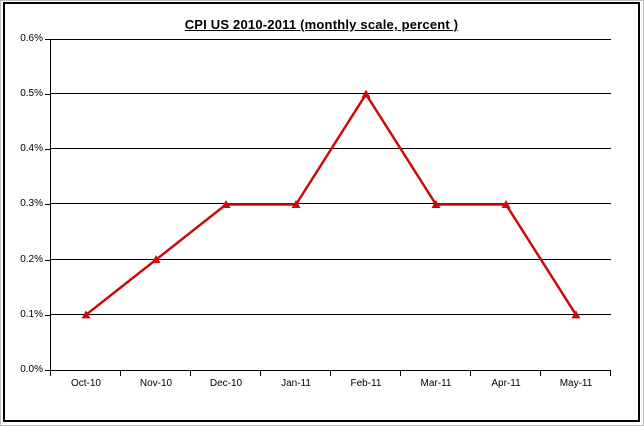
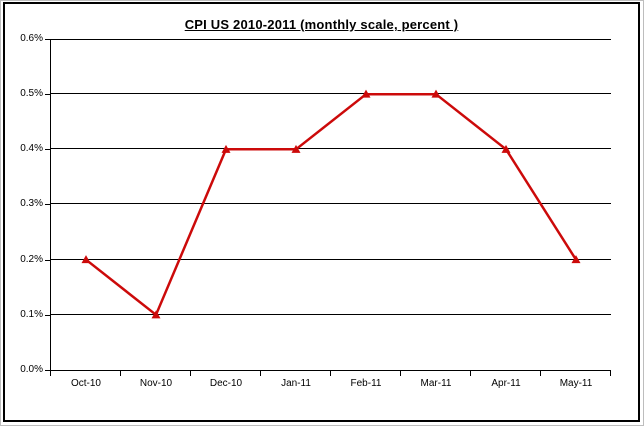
Oct-10: 0.1% -> 0.2%
Nov-10: 0.2% -> 0.1%
Dec-10: 0.3% -> 0.4%
Jan-11: 0.3% -> 0.4%
Mar-11: 0.3% -> 0.5%
Apr-11: 0.3% -> 0.4%
May-11: 0.1% -> 0.2%
